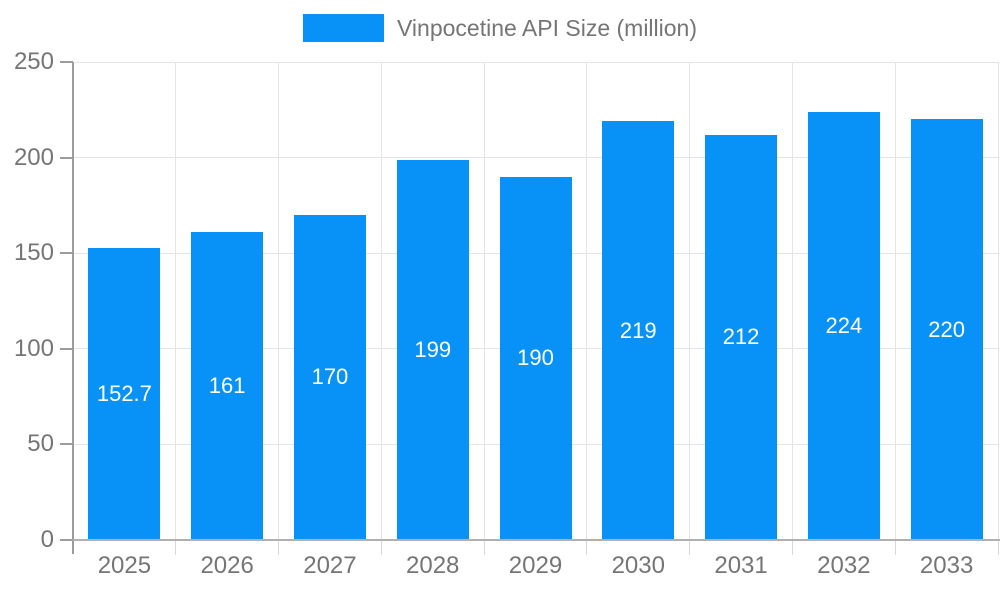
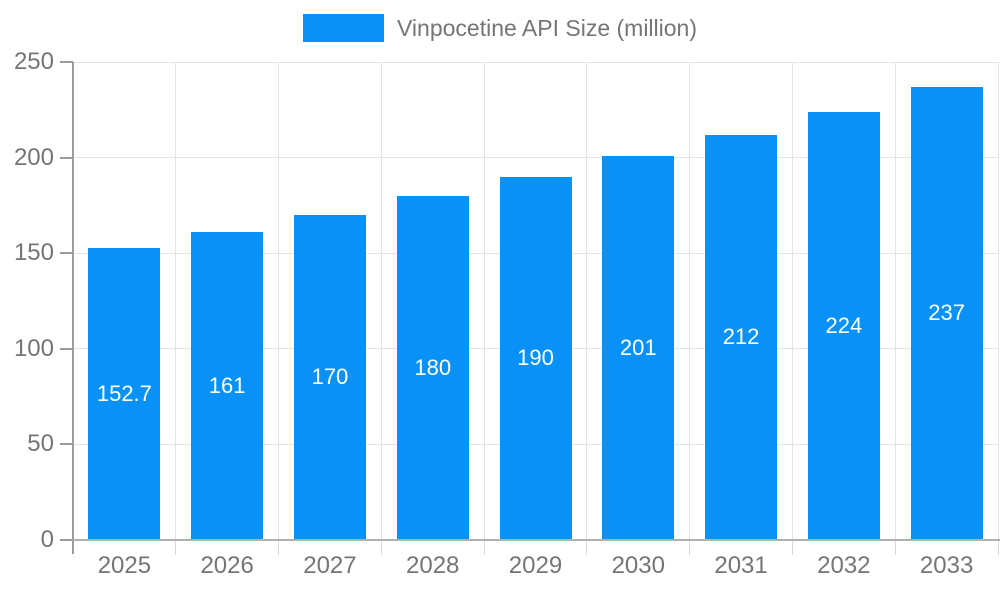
2028: 199 -> 180
2030: 219 -> 201
2033: 220 -> 237
